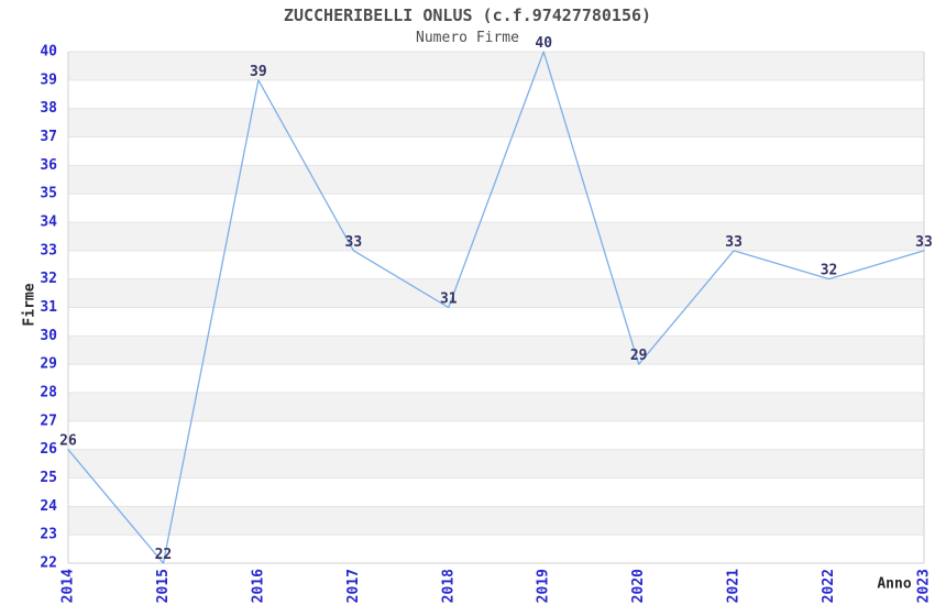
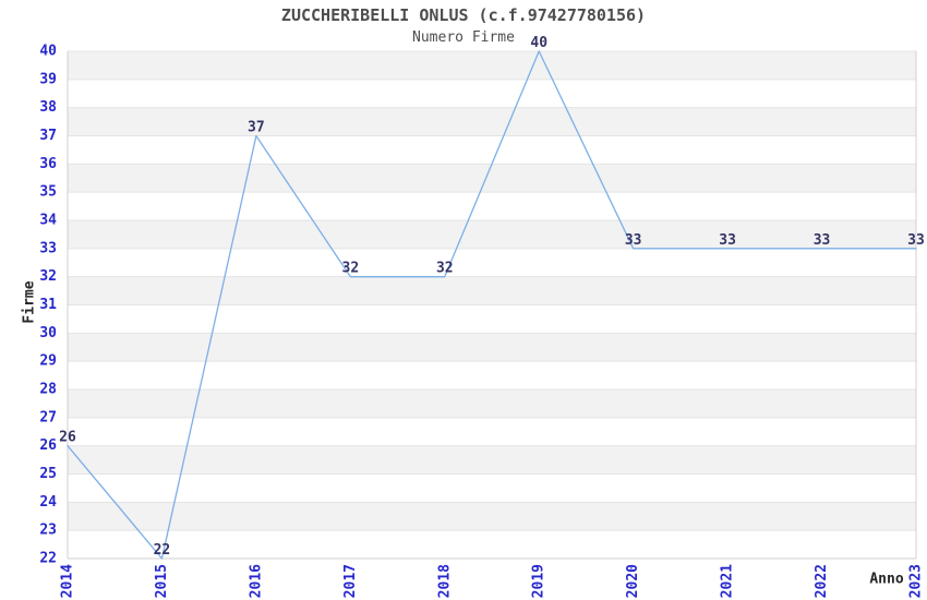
2016: 39 -> 37
2017: 33 -> 32
2018: 31 -> 32
2020: 29 -> 33
2022: 32 -> 33
